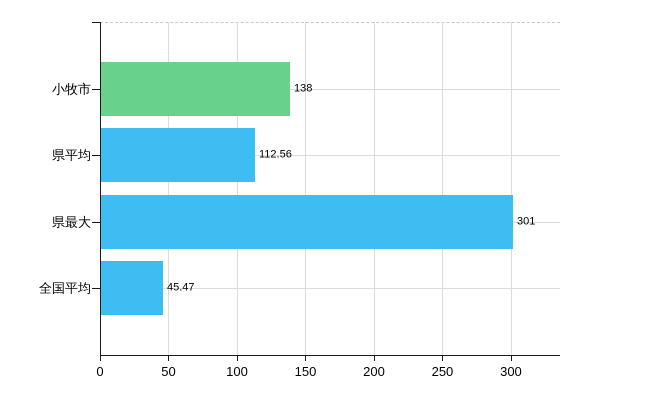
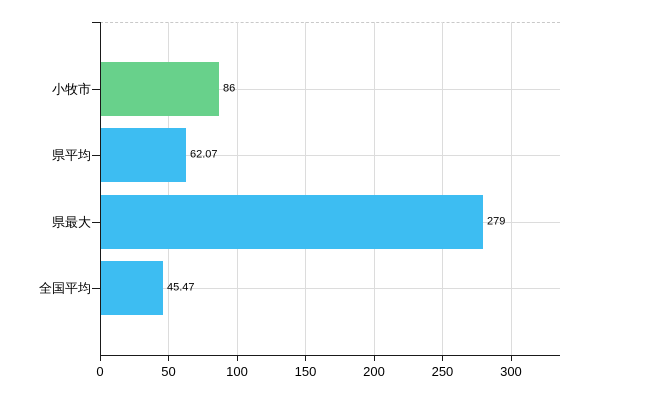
小牧市: 138 -> 86
県平均: 112.56 -> 62.07
県最大: 301 -> 279
